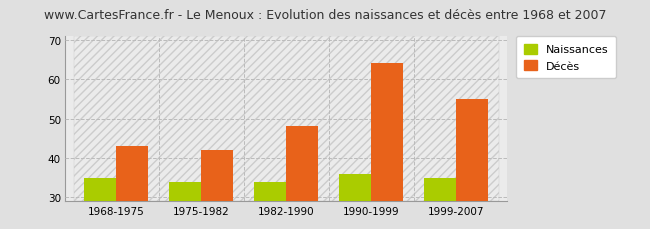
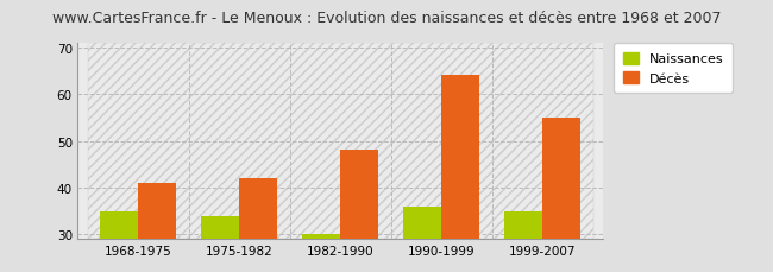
Décès/1968-1975: 43 -> 41
Naissances/1982-1990: 34 -> 30
